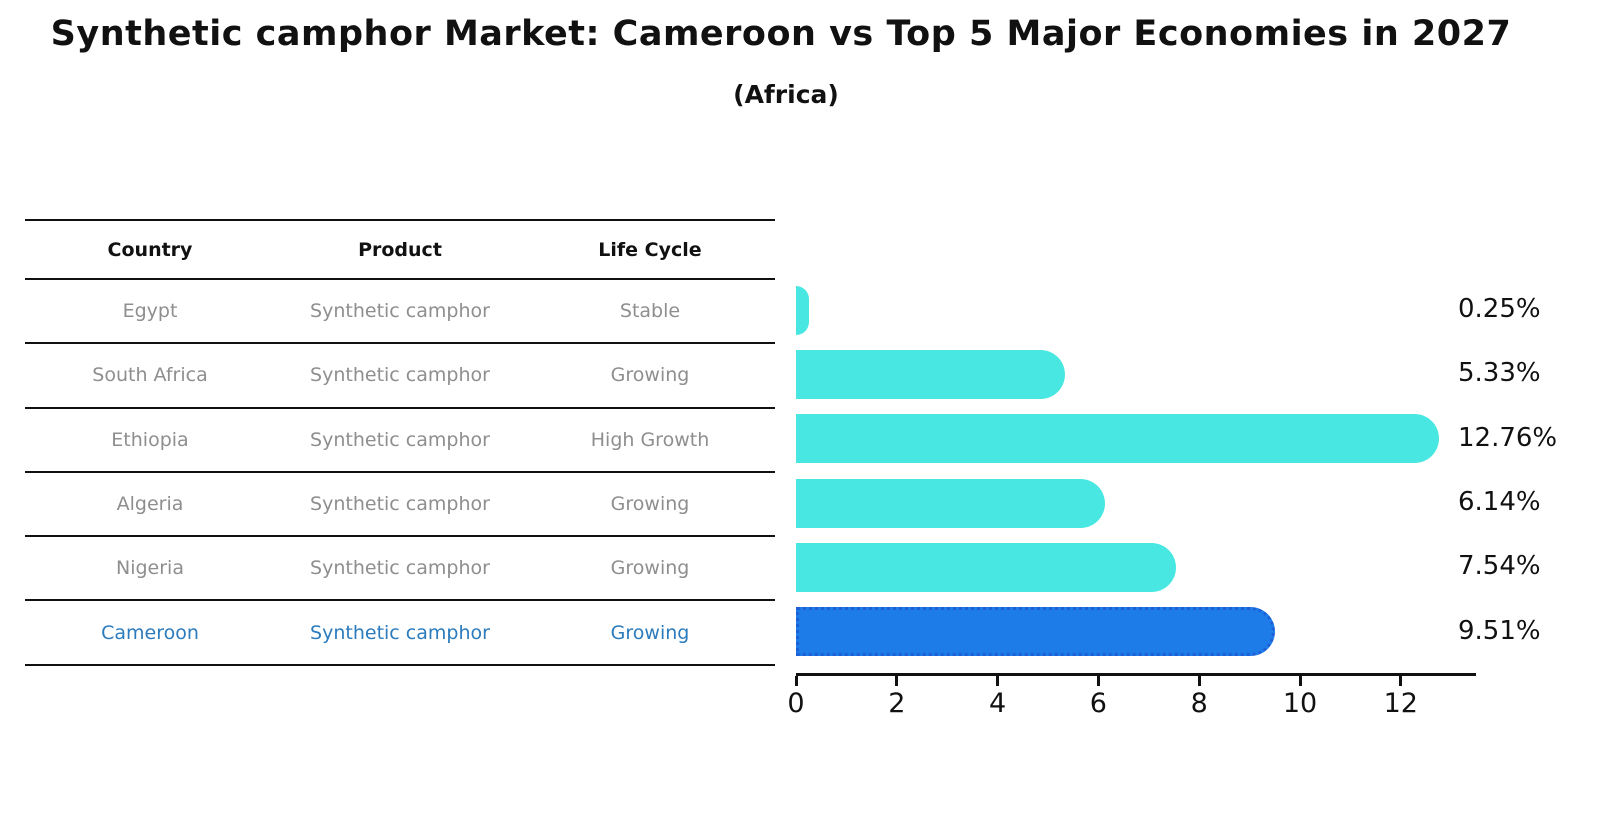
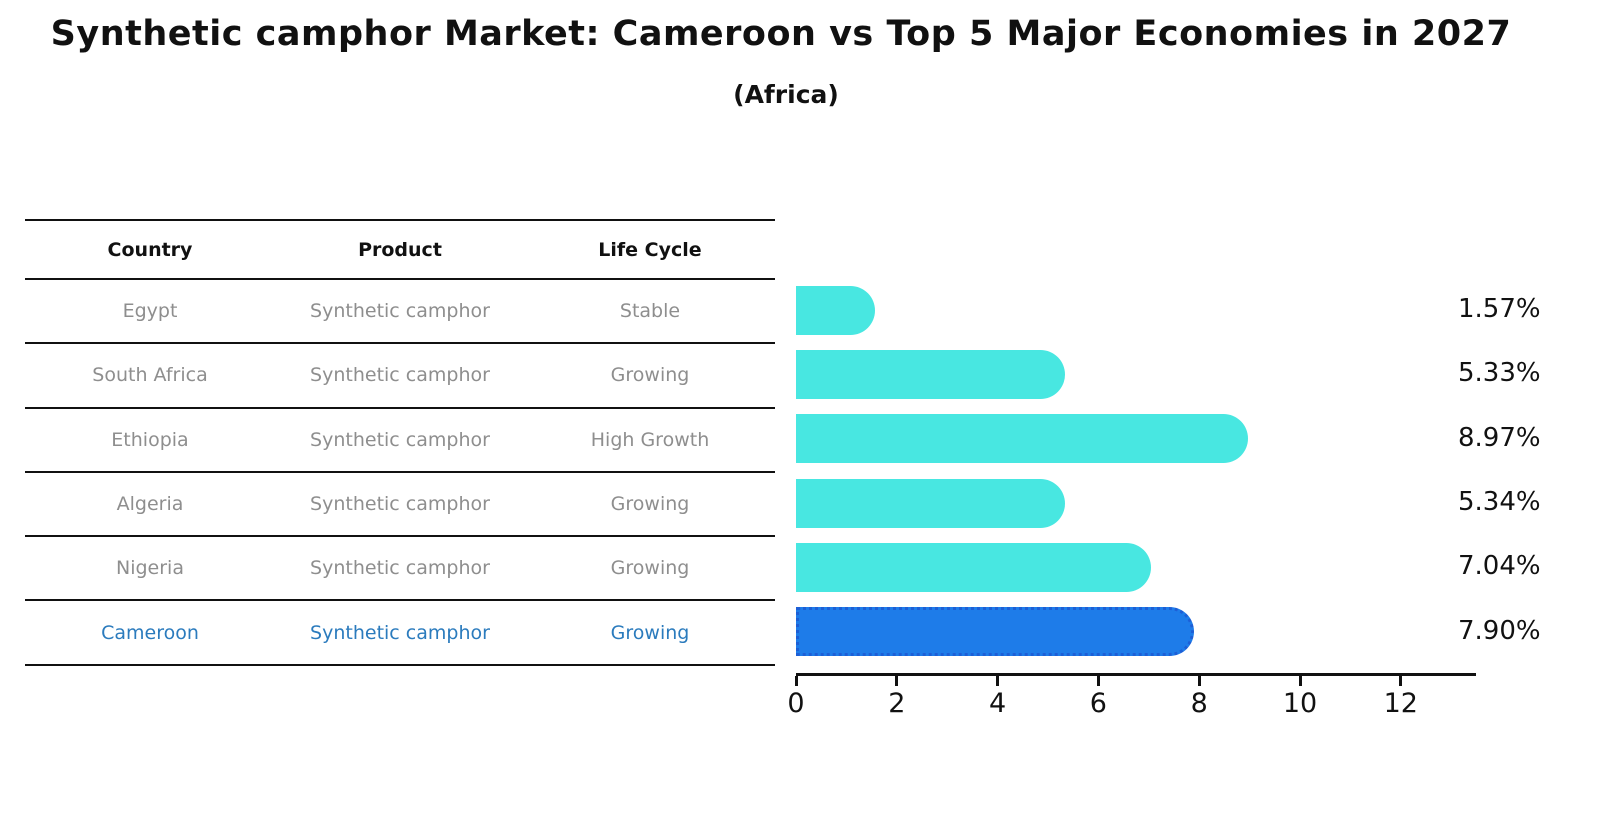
Egypt: 0.25% -> 1.57%
Ethiopia: 12.76% -> 8.97%
Algeria: 6.14% -> 5.34%
Nigeria: 7.54% -> 7.04%
Cameroon: 9.51% -> 7.90%
